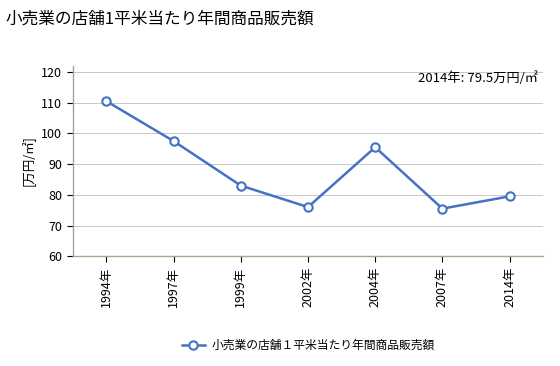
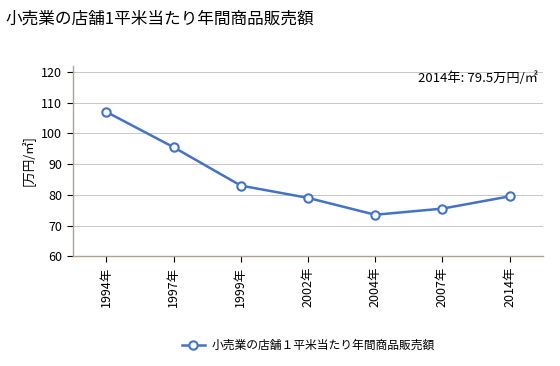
1994年: 110.5 -> 107.0
1997年: 97.5 -> 95.5
2002年: 76.0 -> 79.0
2004年: 95.5 -> 73.5
